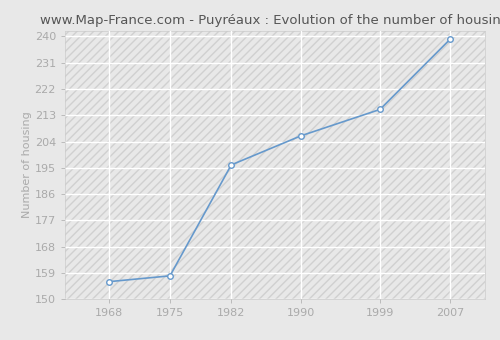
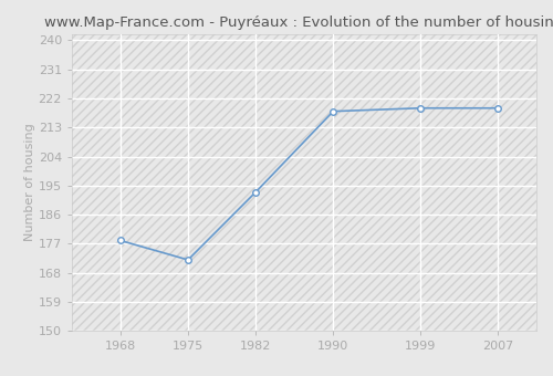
1968: 156 -> 178
1975: 158 -> 172
1982: 196 -> 193
1990: 206 -> 218
1999: 215 -> 219
2007: 239 -> 219
